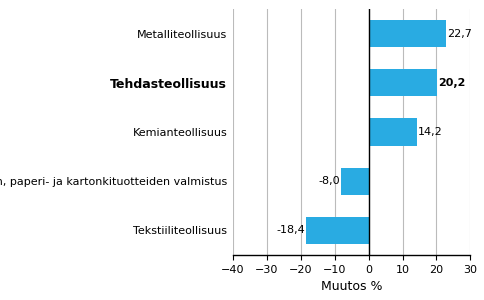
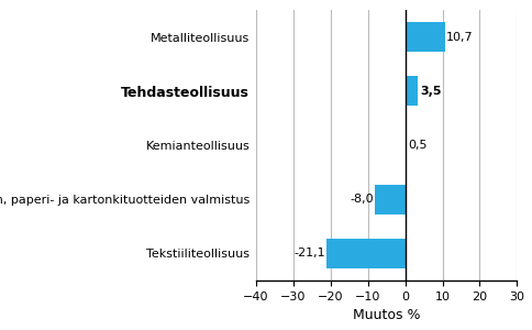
Metalliteollisuus: 22,7 -> 10,7
Tehdasteollisuus: 20,2 -> 3,5
Kemianteollisuus: 14,2 -> 0,5
Tekstiiliteollisuus: -18,4 -> -21,1
